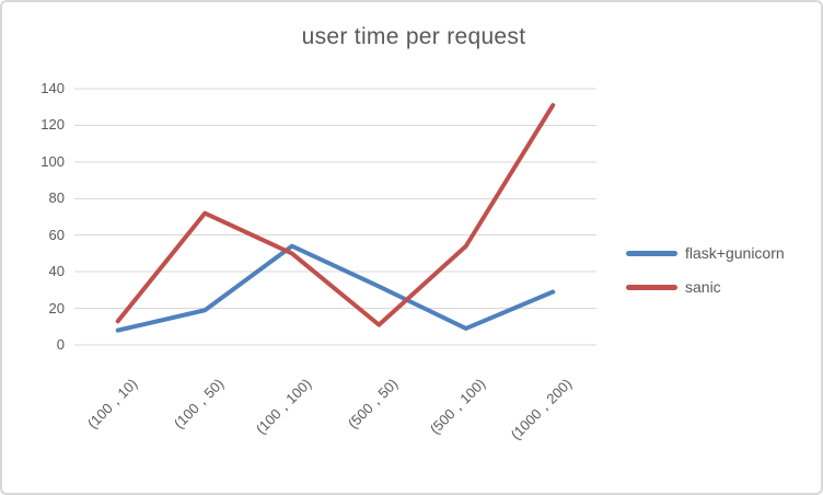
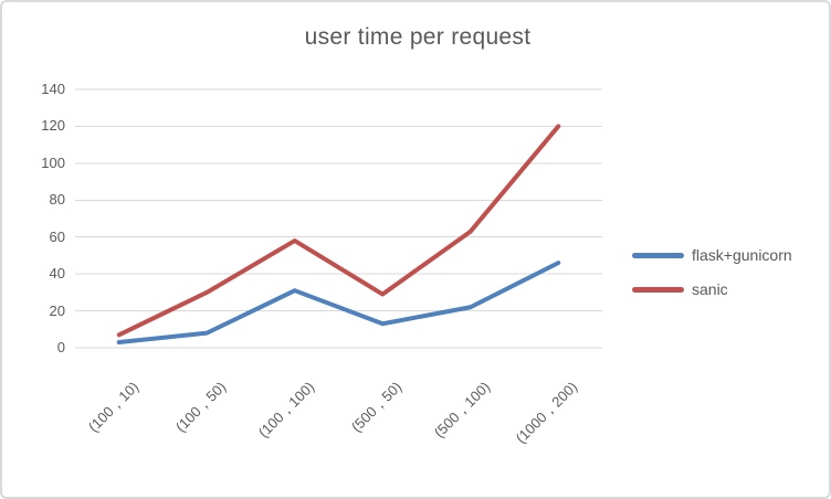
flask+gunicorn/(100，10): 8 -> 3
sanic/(100，10): 13 -> 7
flask+gunicorn/(100，50): 19 -> 8
sanic/(100，50): 72 -> 30
flask+gunicorn/(100，100): 54 -> 31
sanic/(100，100): 50 -> 58
flask+gunicorn/(500，50): 32 -> 13
sanic/(500，50): 11 -> 29
flask+gunicorn/(500，100): 9 -> 22
sanic/(500，100): 54 -> 63
flask+gunicorn/(1000，200): 29 -> 46
sanic/(1000，200): 131 -> 120
